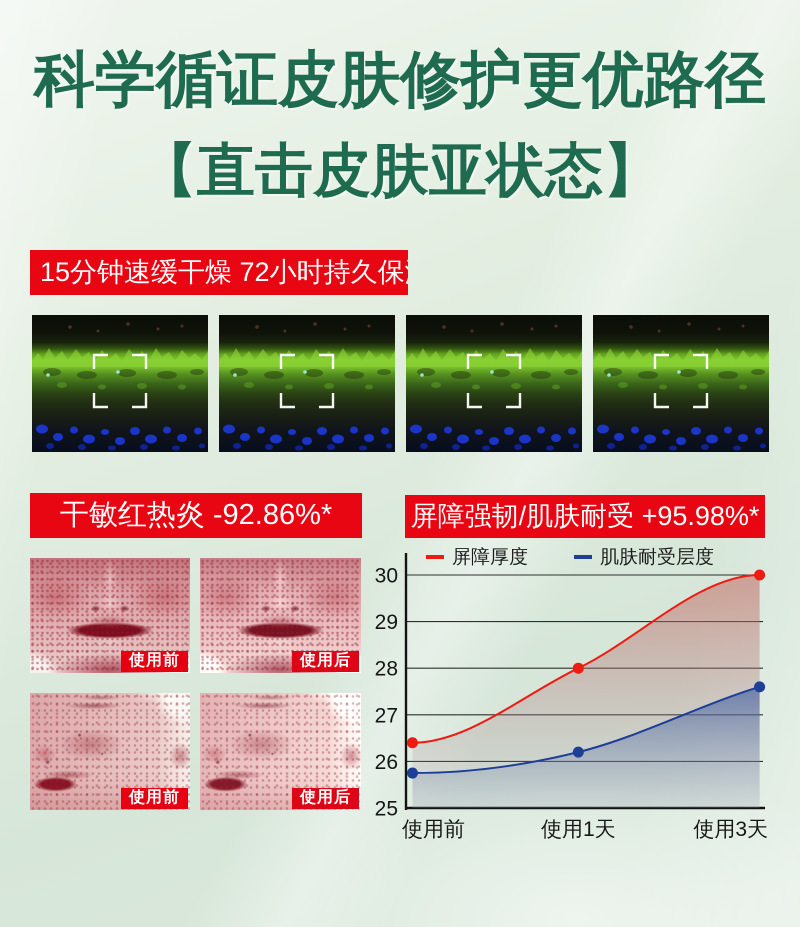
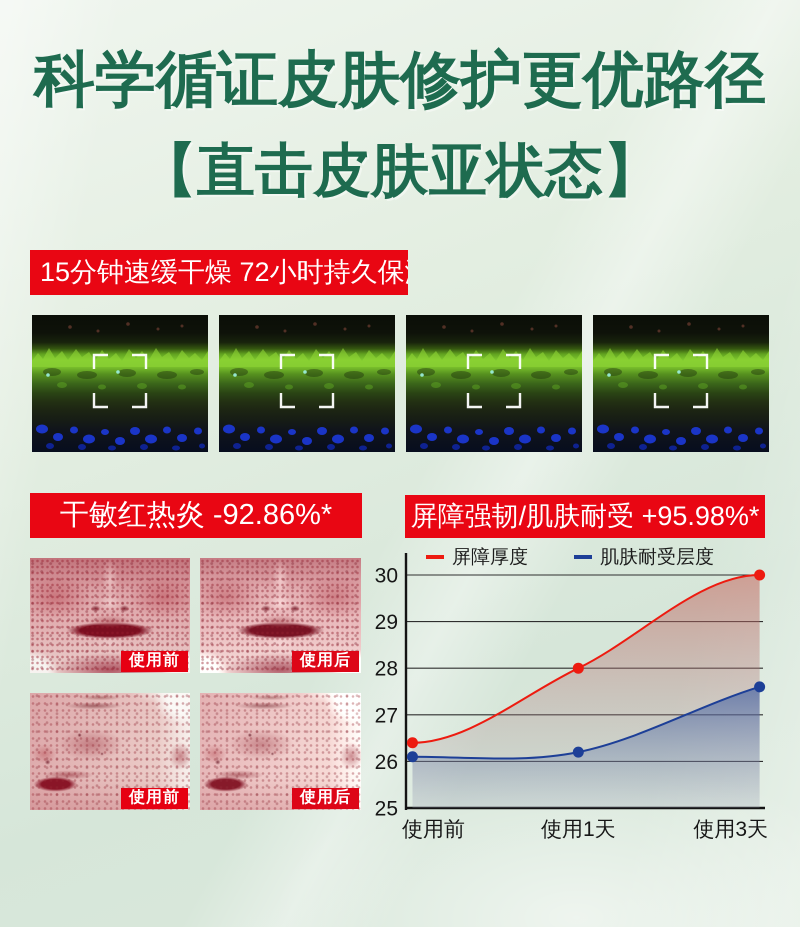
肌肤耐受层度/使用前: 25.8 -> 26.1
